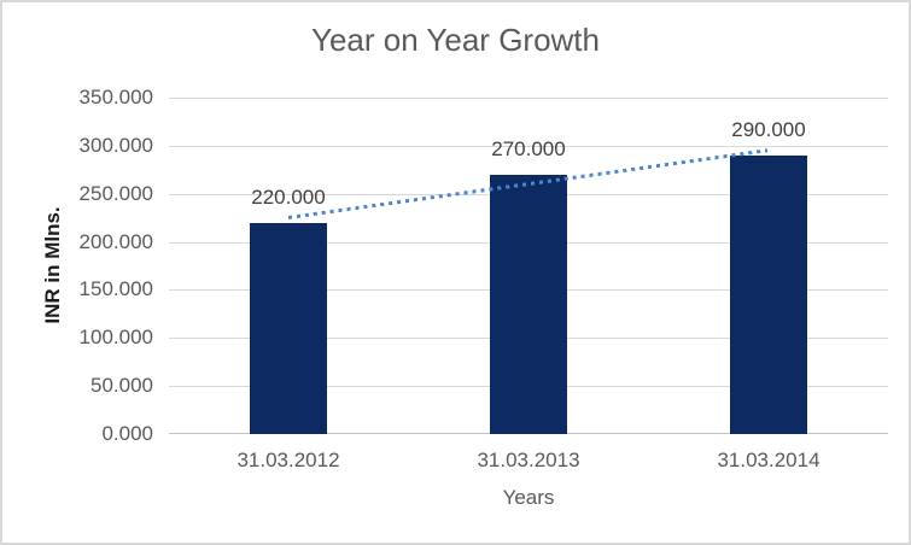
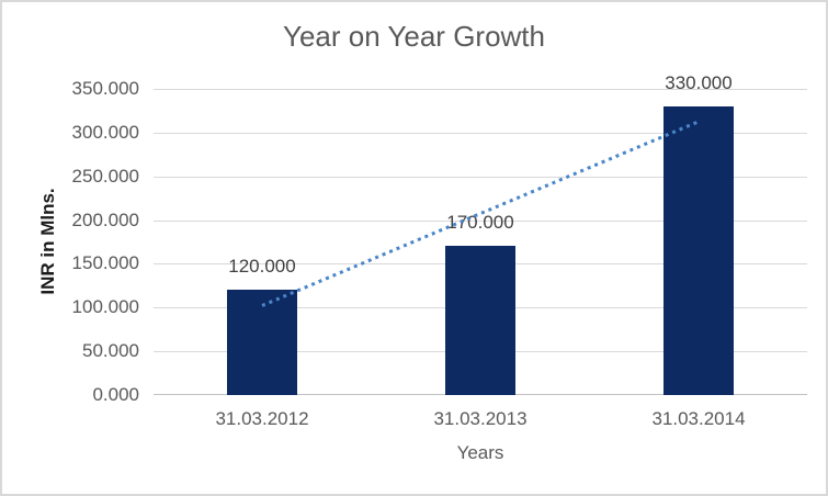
31.03.2012: 220.000 -> 120.000
31.03.2013: 270.000 -> 170.000
31.03.2014: 290.000 -> 330.000
